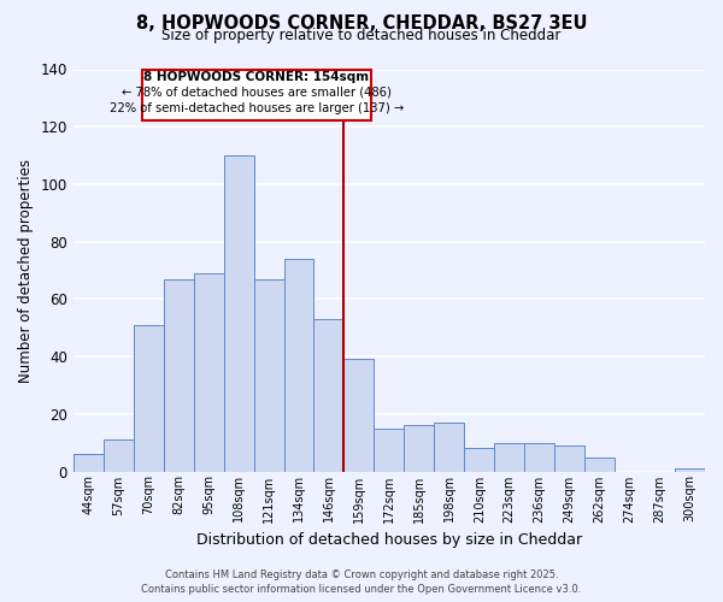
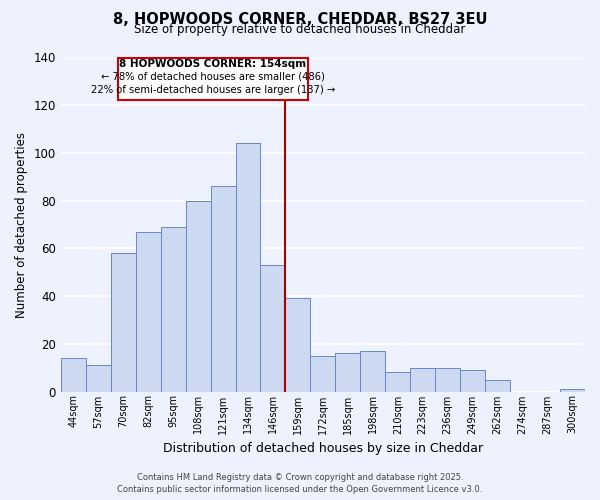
44sqm: 6 -> 14
70sqm: 51 -> 58
108sqm: 110 -> 80
121sqm: 67 -> 86
134sqm: 74 -> 104
